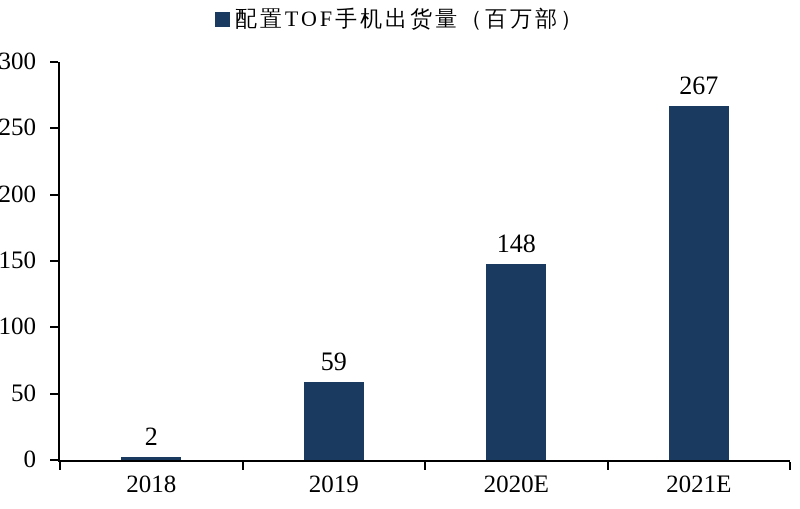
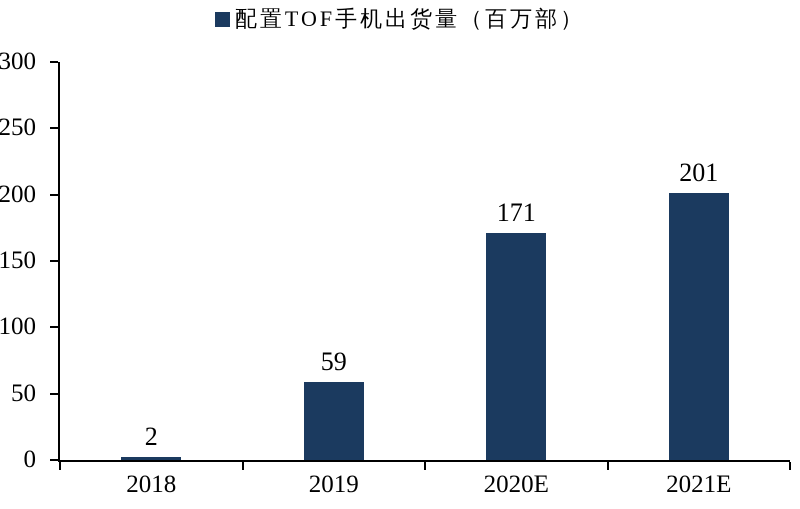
2020E: 148 -> 171
2021E: 267 -> 201
